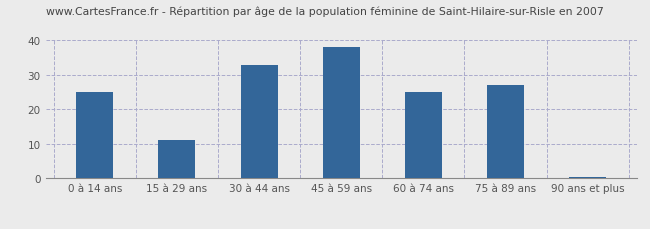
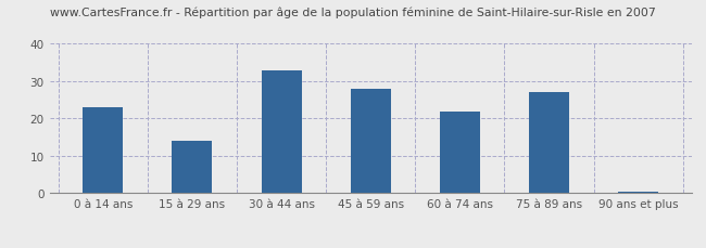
0 à 14 ans: 25.0 -> 23.0
15 à 29 ans: 11.0 -> 14.0
45 à 59 ans: 38.0 -> 28.0
60 à 74 ans: 25.0 -> 22.0
